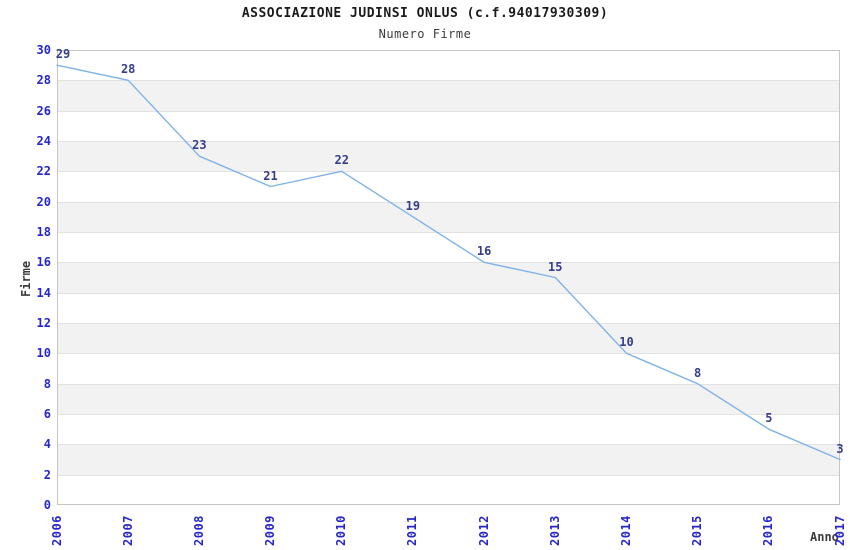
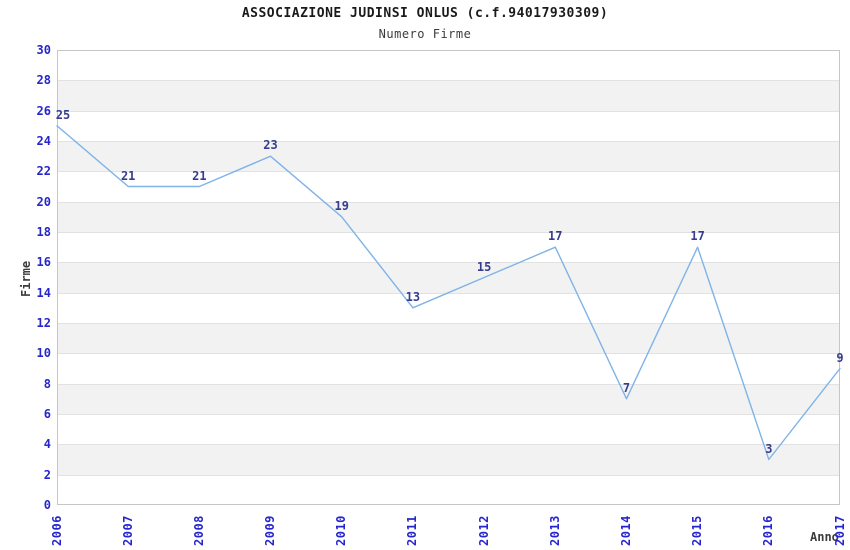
2006: 29 -> 25
2007: 28 -> 21
2008: 23 -> 21
2009: 21 -> 23
2010: 22 -> 19
2011: 19 -> 13
2012: 16 -> 15
2013: 15 -> 17
2014: 10 -> 7
2015: 8 -> 17
2016: 5 -> 3
2017: 3 -> 9
